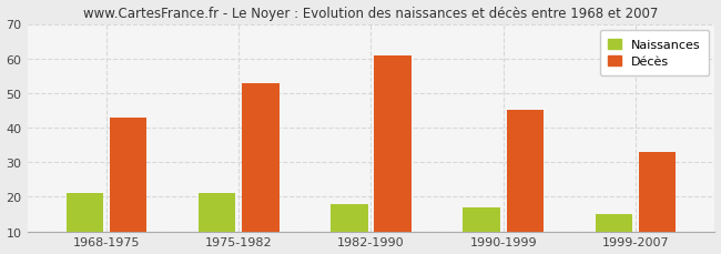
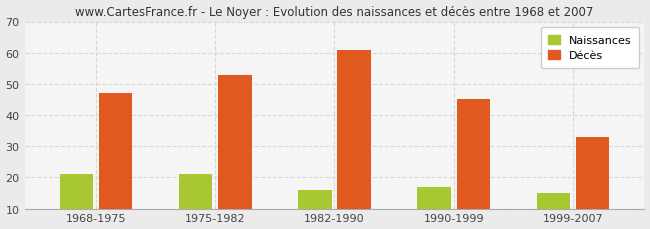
Décès/1968-1975: 43 -> 47
Naissances/1982-1990: 18 -> 16
